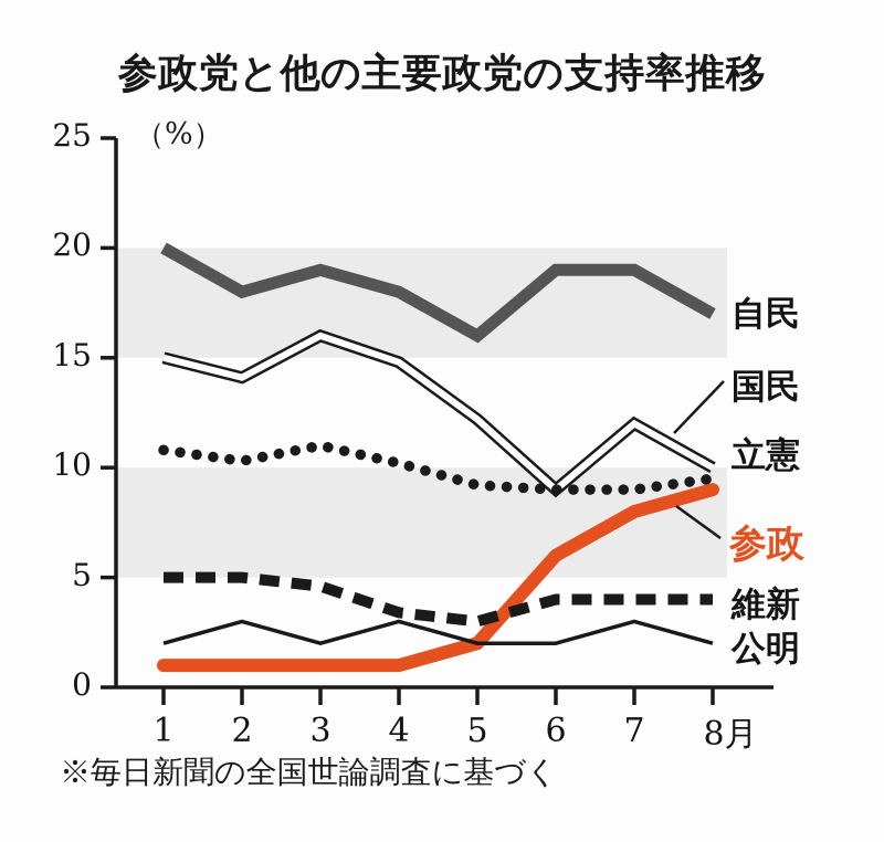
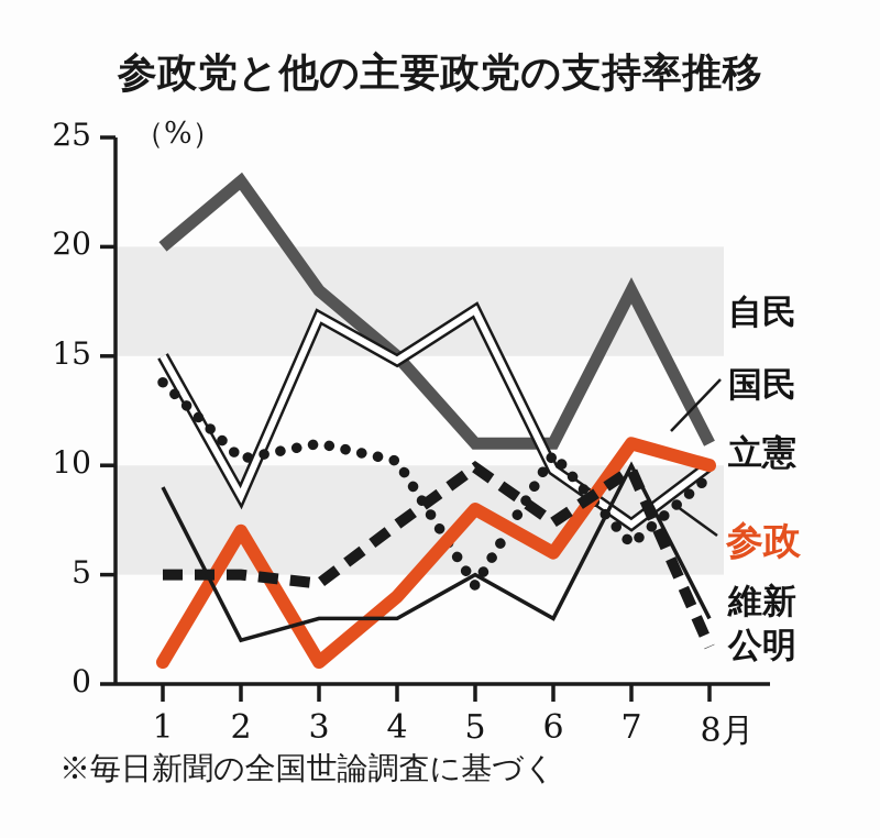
立憲/1: 10.8 -> 13.8
公明/1: 2 -> 9
自民/2: 18 -> 23
国民/2: 14.1 -> 8.6
参政/2: 1 -> 7
公明/2: 3 -> 2
自民/3: 19 -> 18
国民/3: 16.0 -> 16.8
公明/3: 2 -> 3
自民/4: 18 -> 15
参政/4: 1 -> 4
維新/4: 3.4 -> 7.3
自民/5: 16 -> 11
国民/5: 12.2 -> 17.1
立憲/5: 9.2 -> 4.5
参政/5: 2 -> 8
維新/5: 3.0 -> 9.9
公明/5: 2 -> 5
自民/6: 19 -> 11
国民/6: 9.0 -> 9.8
立憲/6: 9.0 -> 10.5
維新/6: 4.0 -> 7.4
公明/6: 2 -> 3
自民/7: 19 -> 18
国民/7: 12.0 -> 7.3
立憲/7: 9.0 -> 6.4
参政/7: 8 -> 11
維新/7: 4.0 -> 9.8
公明/7: 3 -> 10
自民/8月: 17 -> 11
参政/8月: 9 -> 10
維新/8月: 4.0 -> 1.7
公明/8月: 2 -> 3
